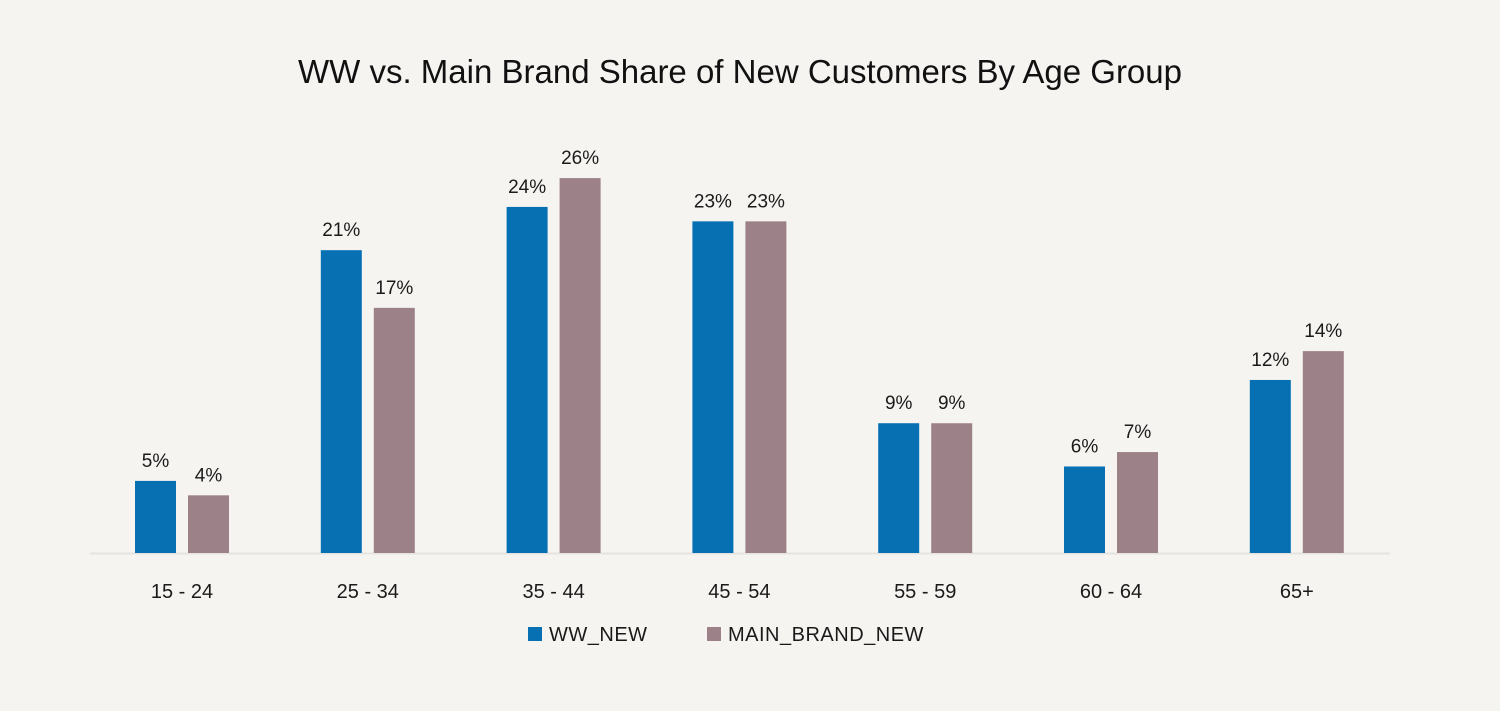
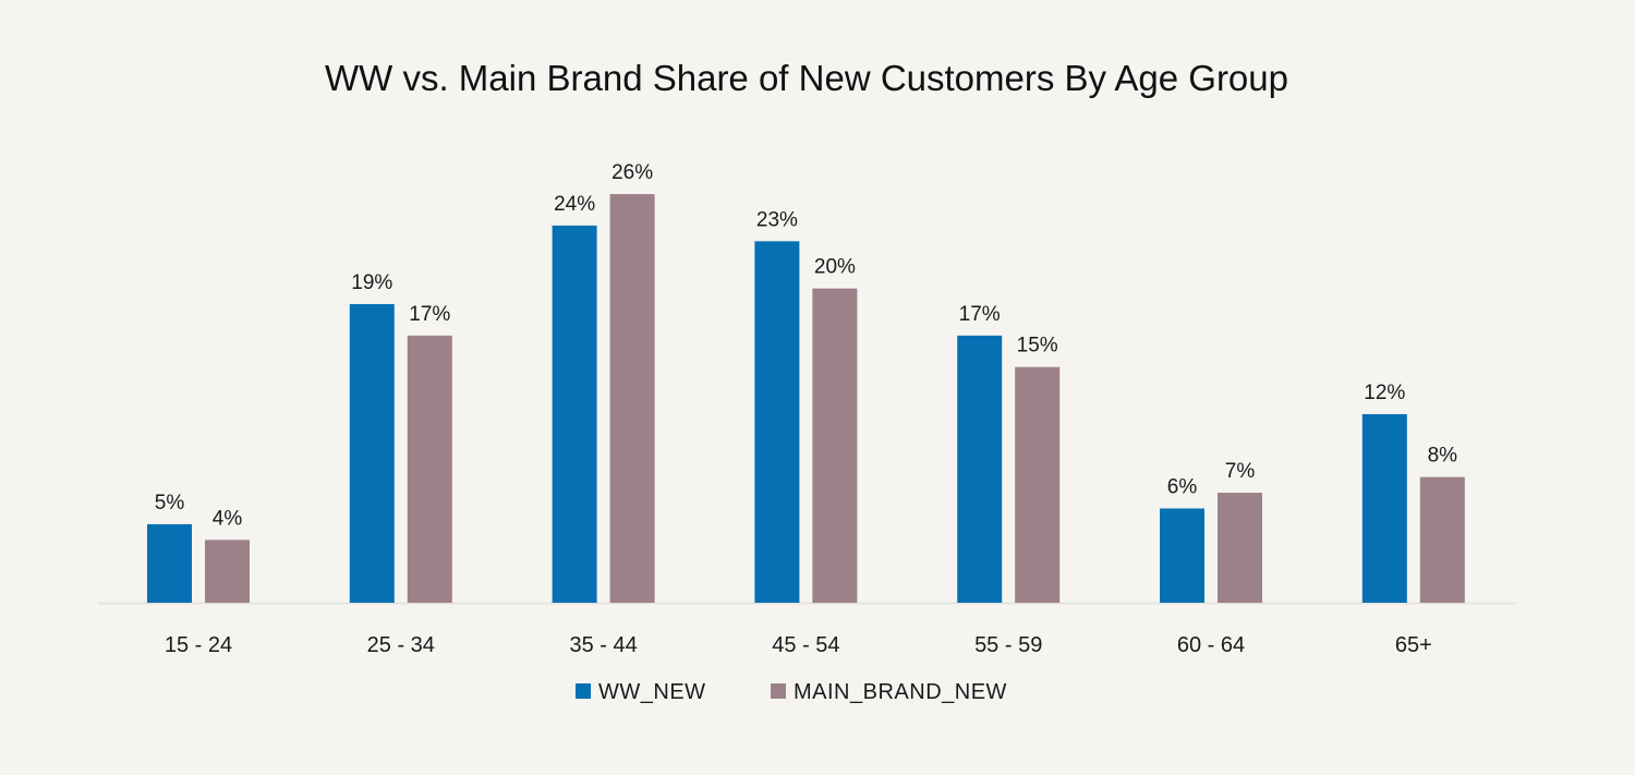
WW_NEW/25 - 34: 21% -> 19%
MAIN_BRAND_NEW/45 - 54: 23% -> 20%
WW_NEW/55 - 59: 9% -> 17%
MAIN_BRAND_NEW/55 - 59: 9% -> 15%
MAIN_BRAND_NEW/65+: 14% -> 8%
